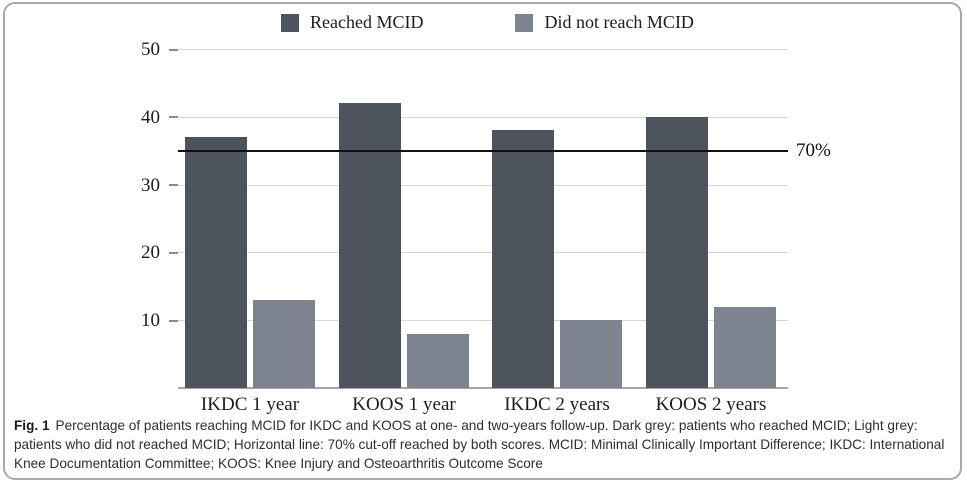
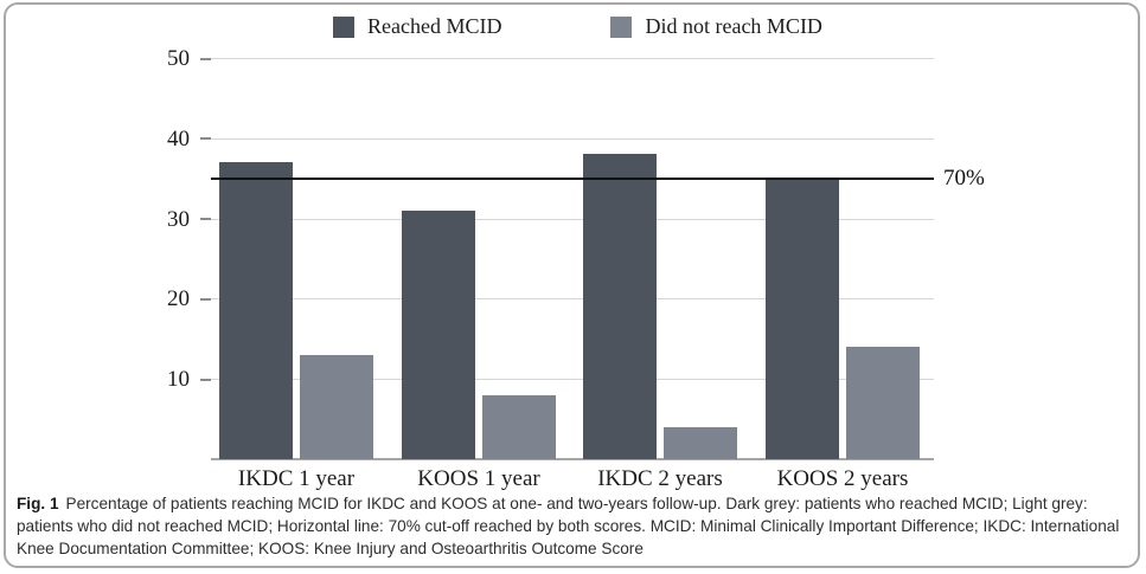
Reached MCID/KOOS 1 year: 42 -> 31
Did not reach MCID/IKDC 2 years: 10 -> 4
Reached MCID/KOOS 2 years: 40 -> 35
Did not reach MCID/KOOS 2 years: 12 -> 14
